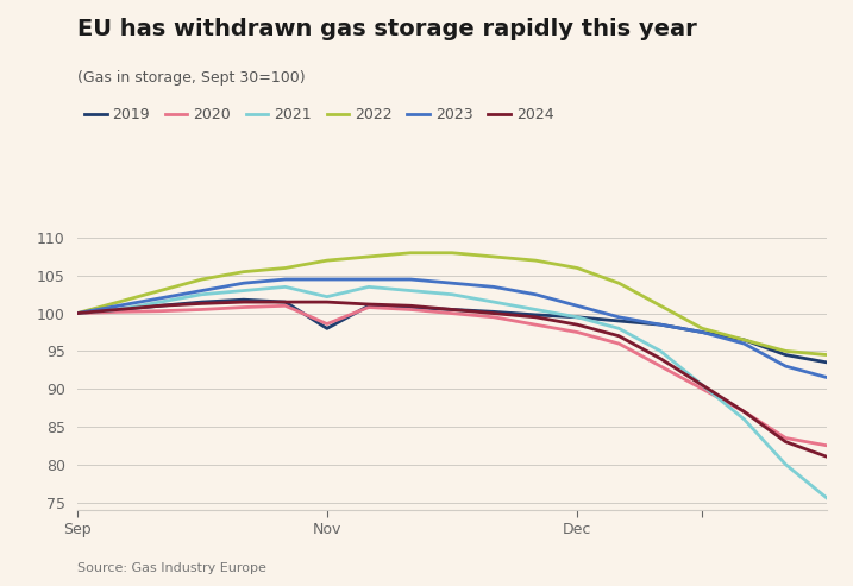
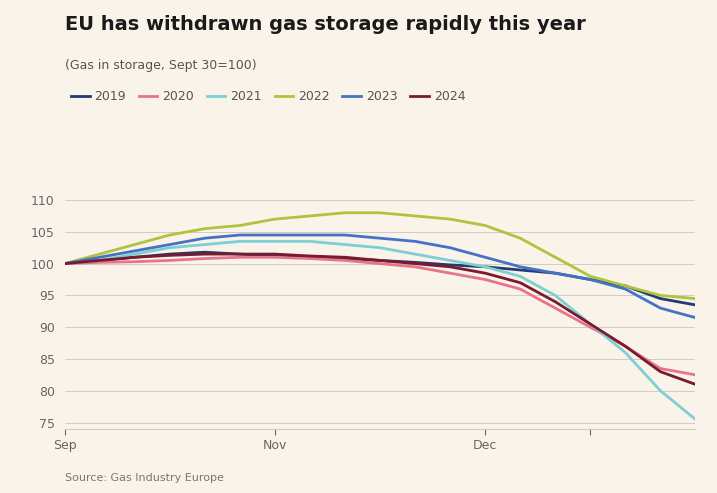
2019/Nov: 98.0 -> 101.2
2020/Nov: 98.6 -> 101.0
2021/Nov: 102.2 -> 103.5
